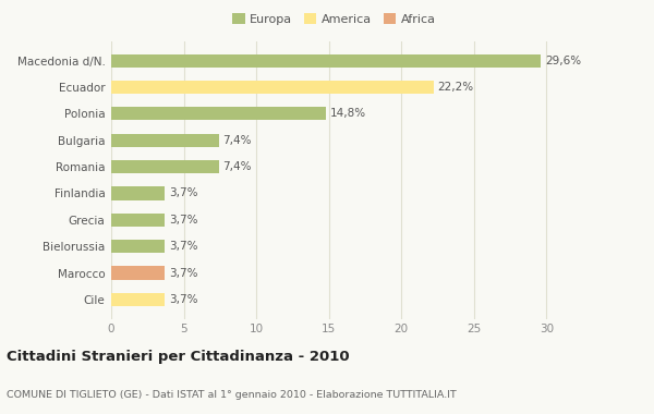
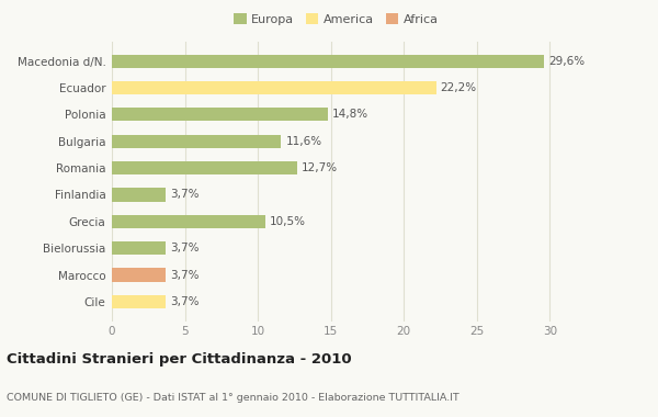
Bulgaria: 7,4% -> 11,6%
Romania: 7,4% -> 12,7%
Grecia: 3,7% -> 10,5%
